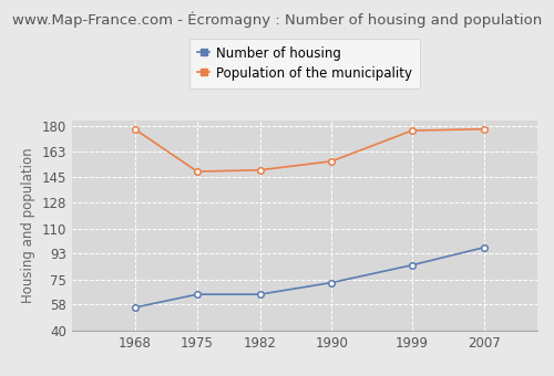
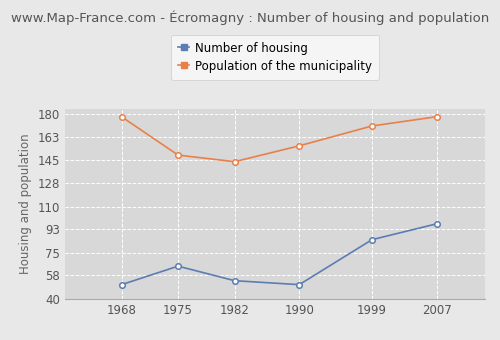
Number of housing/1968: 56 -> 51
Number of housing/1982: 65 -> 54
Population of the municipality/1982: 150 -> 144
Number of housing/1990: 73 -> 51
Population of the municipality/1999: 177 -> 171
